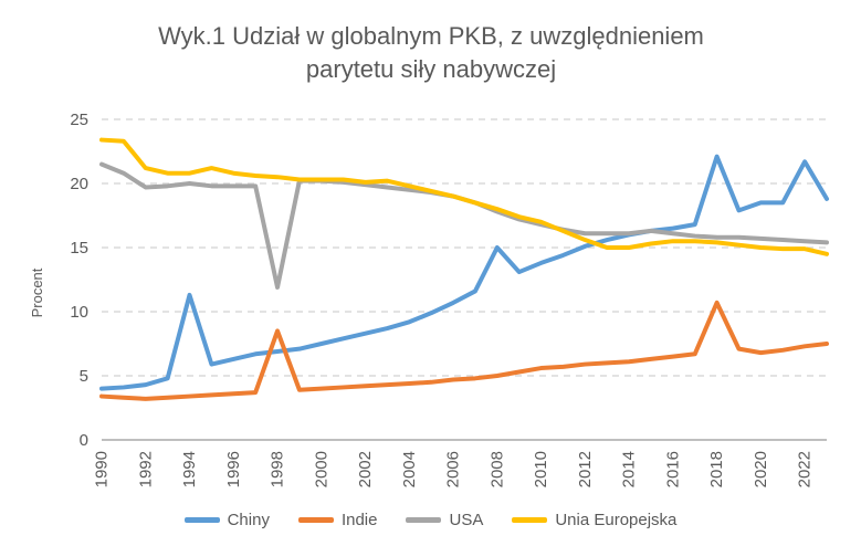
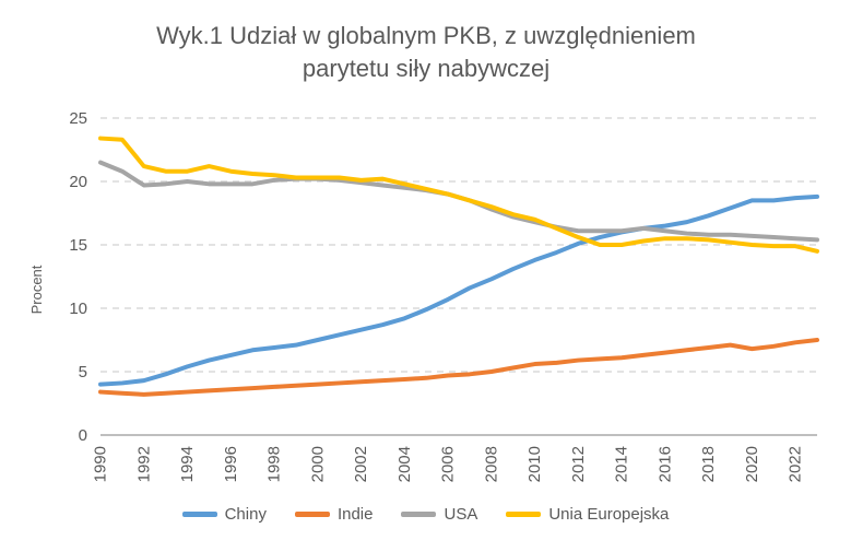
Chiny/1994: 11.3 -> 5.4
Indie/1998: 8.5 -> 3.8
USA/1998: 11.9 -> 20.1
Chiny/2008: 15.0 -> 12.3
Chiny/2018: 22.1 -> 17.3
Indie/2018: 10.7 -> 6.9
Chiny/2022: 21.7 -> 18.7
